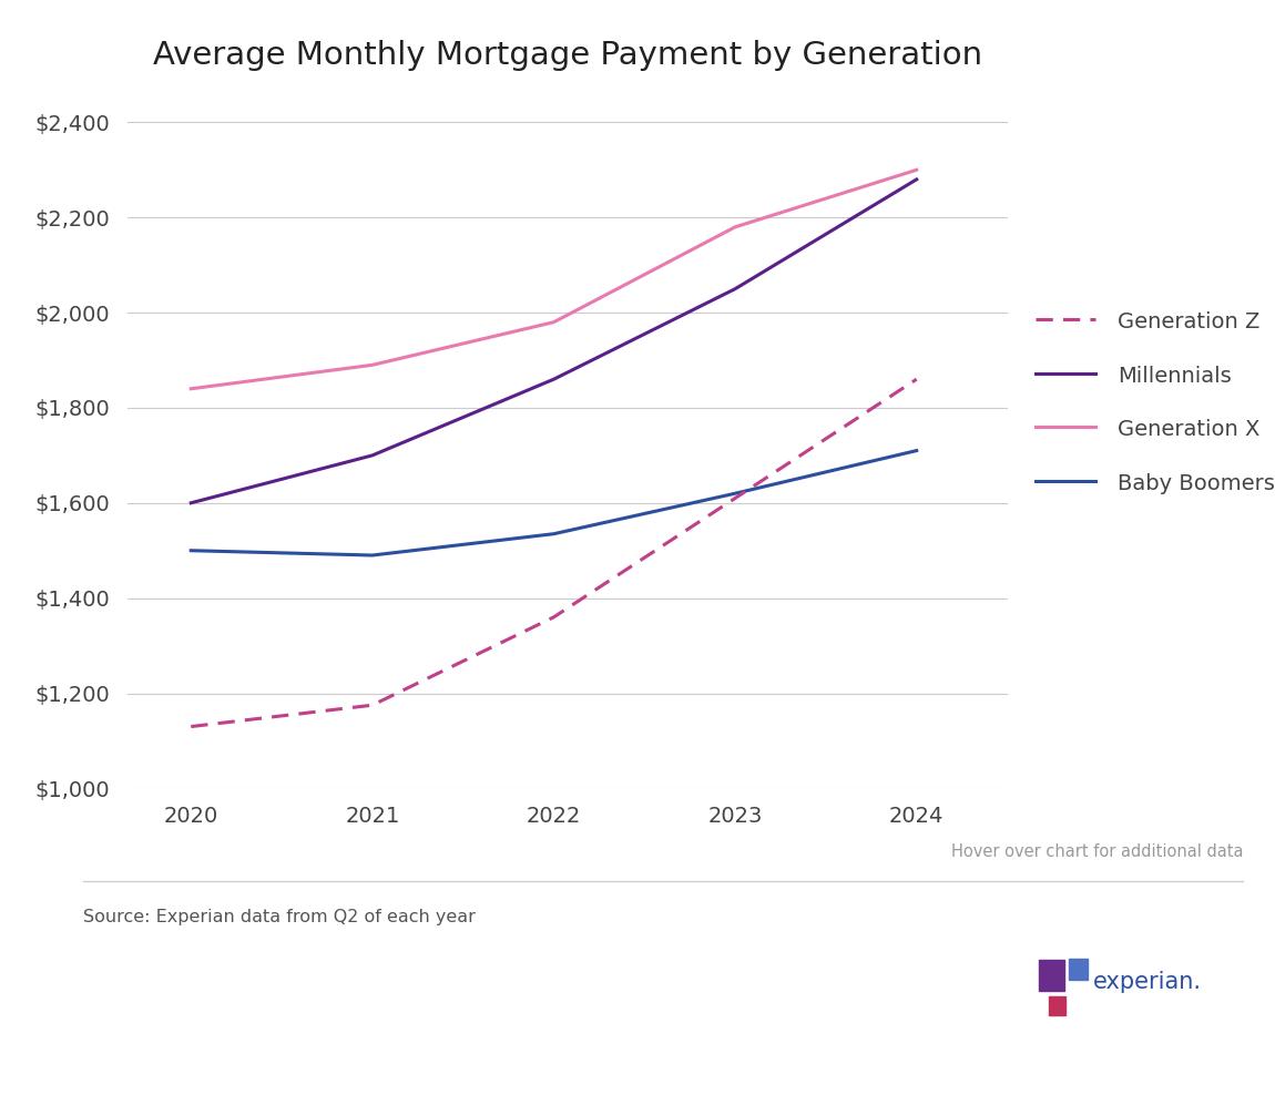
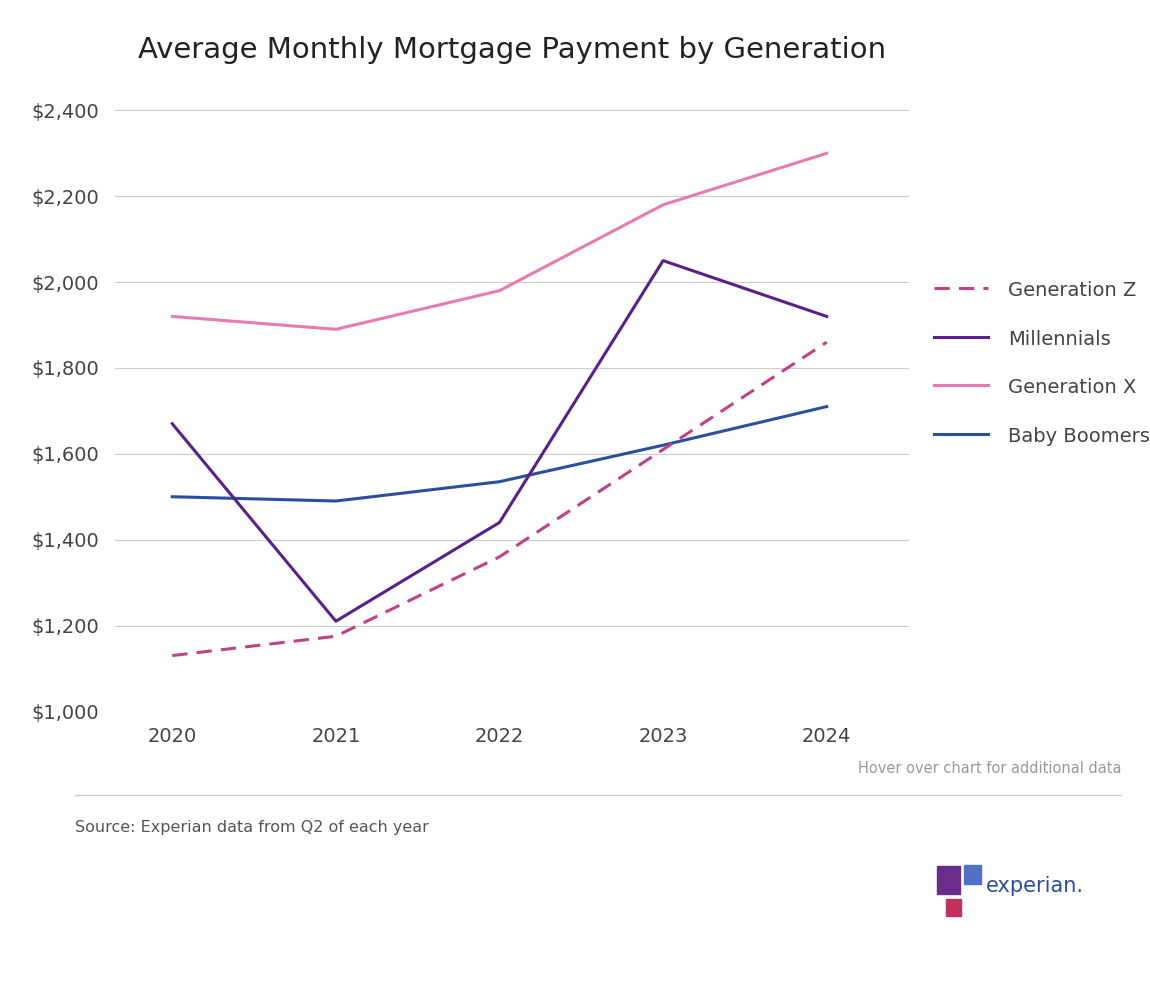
Millennials/2020: $1,600 -> $1,670
Generation X/2020: $1,840 -> $1,920
Millennials/2021: $1,700 -> $1,210
Millennials/2022: $1,860 -> $1,440
Millennials/2024: $2,280 -> $1,920
